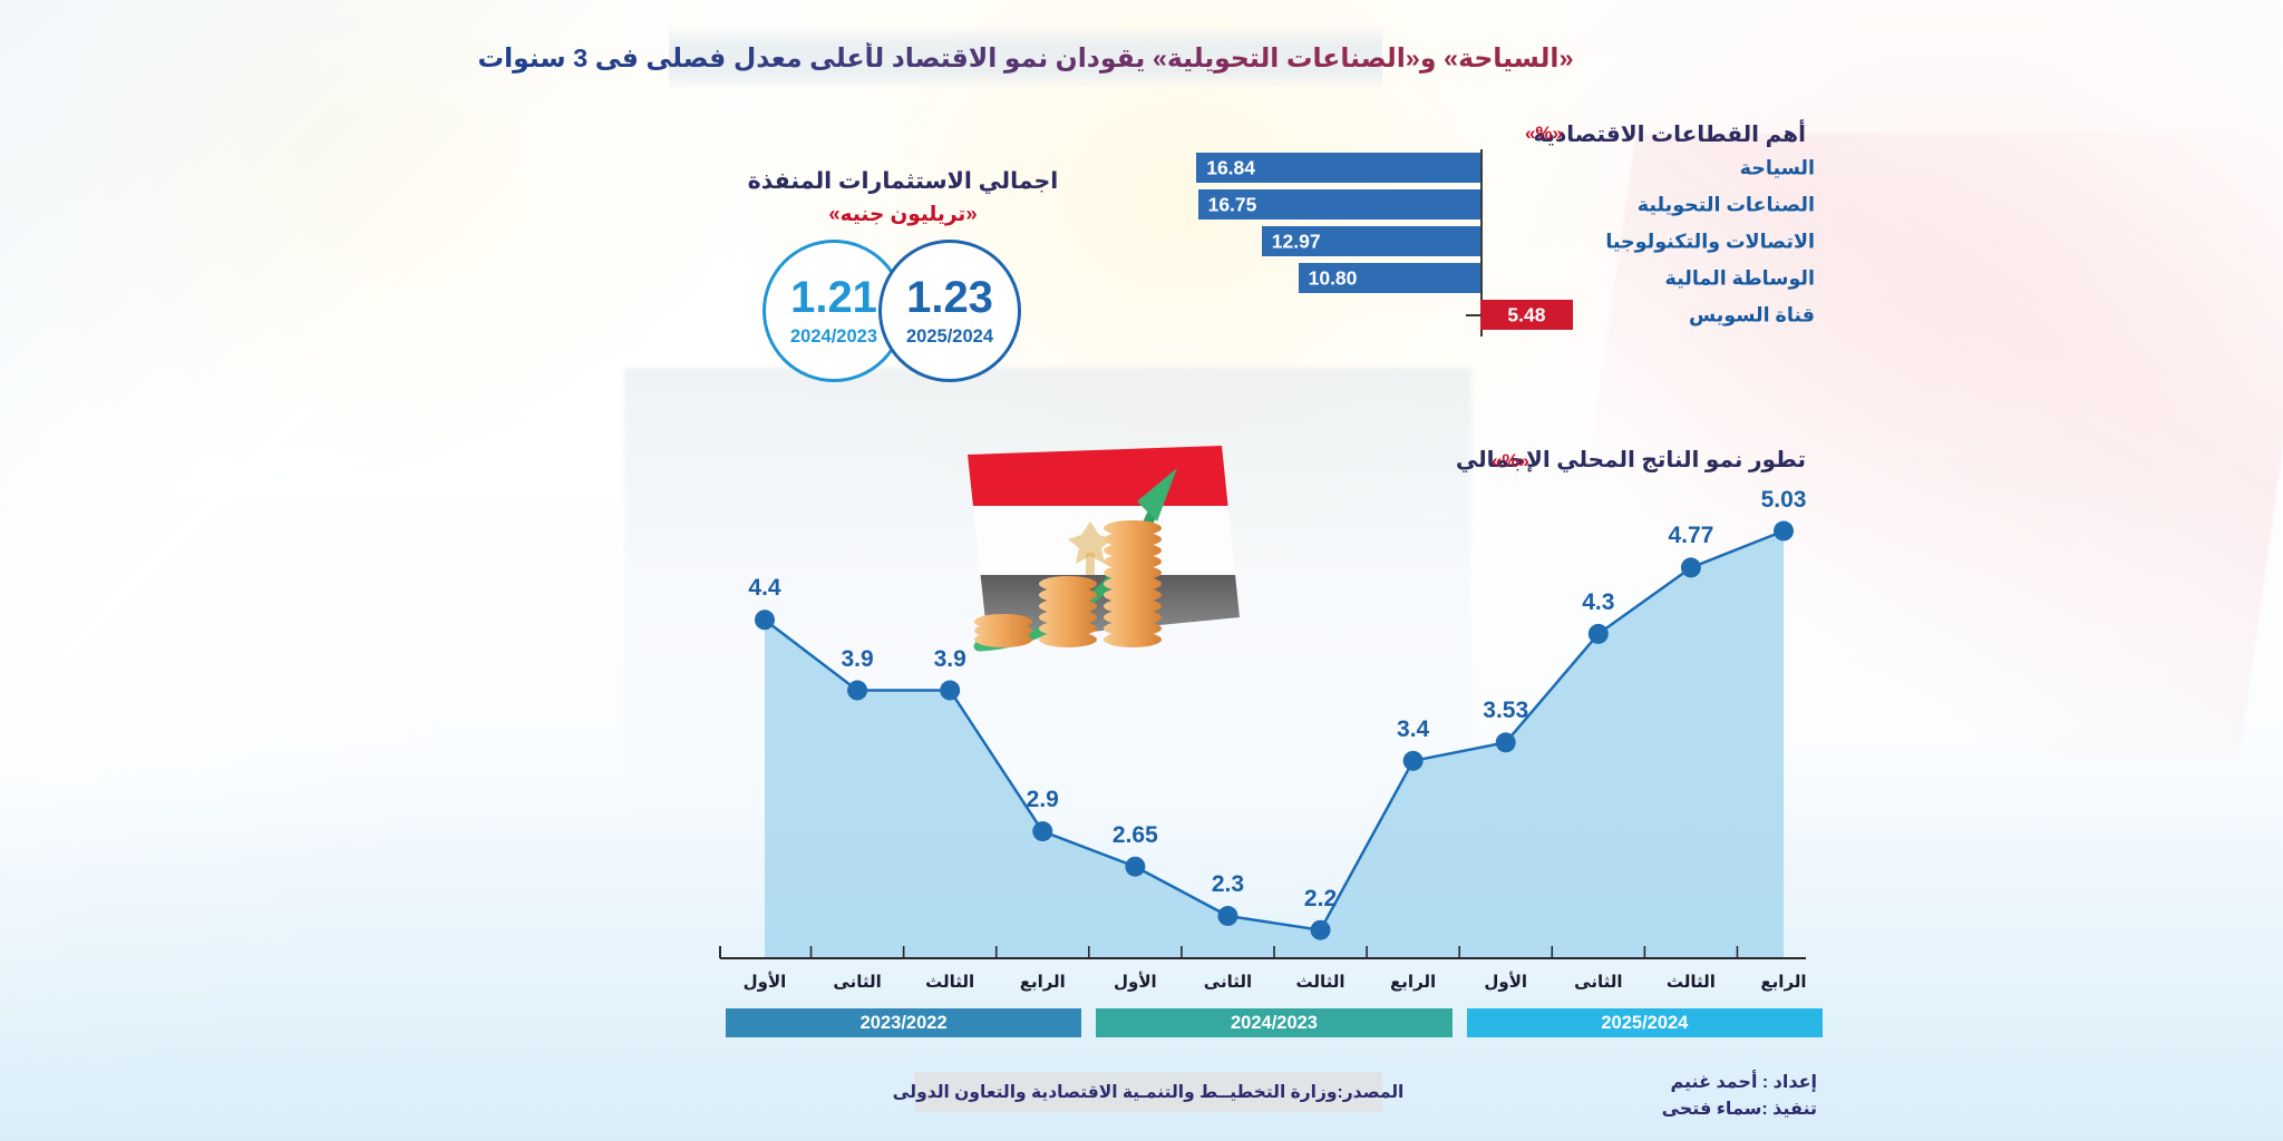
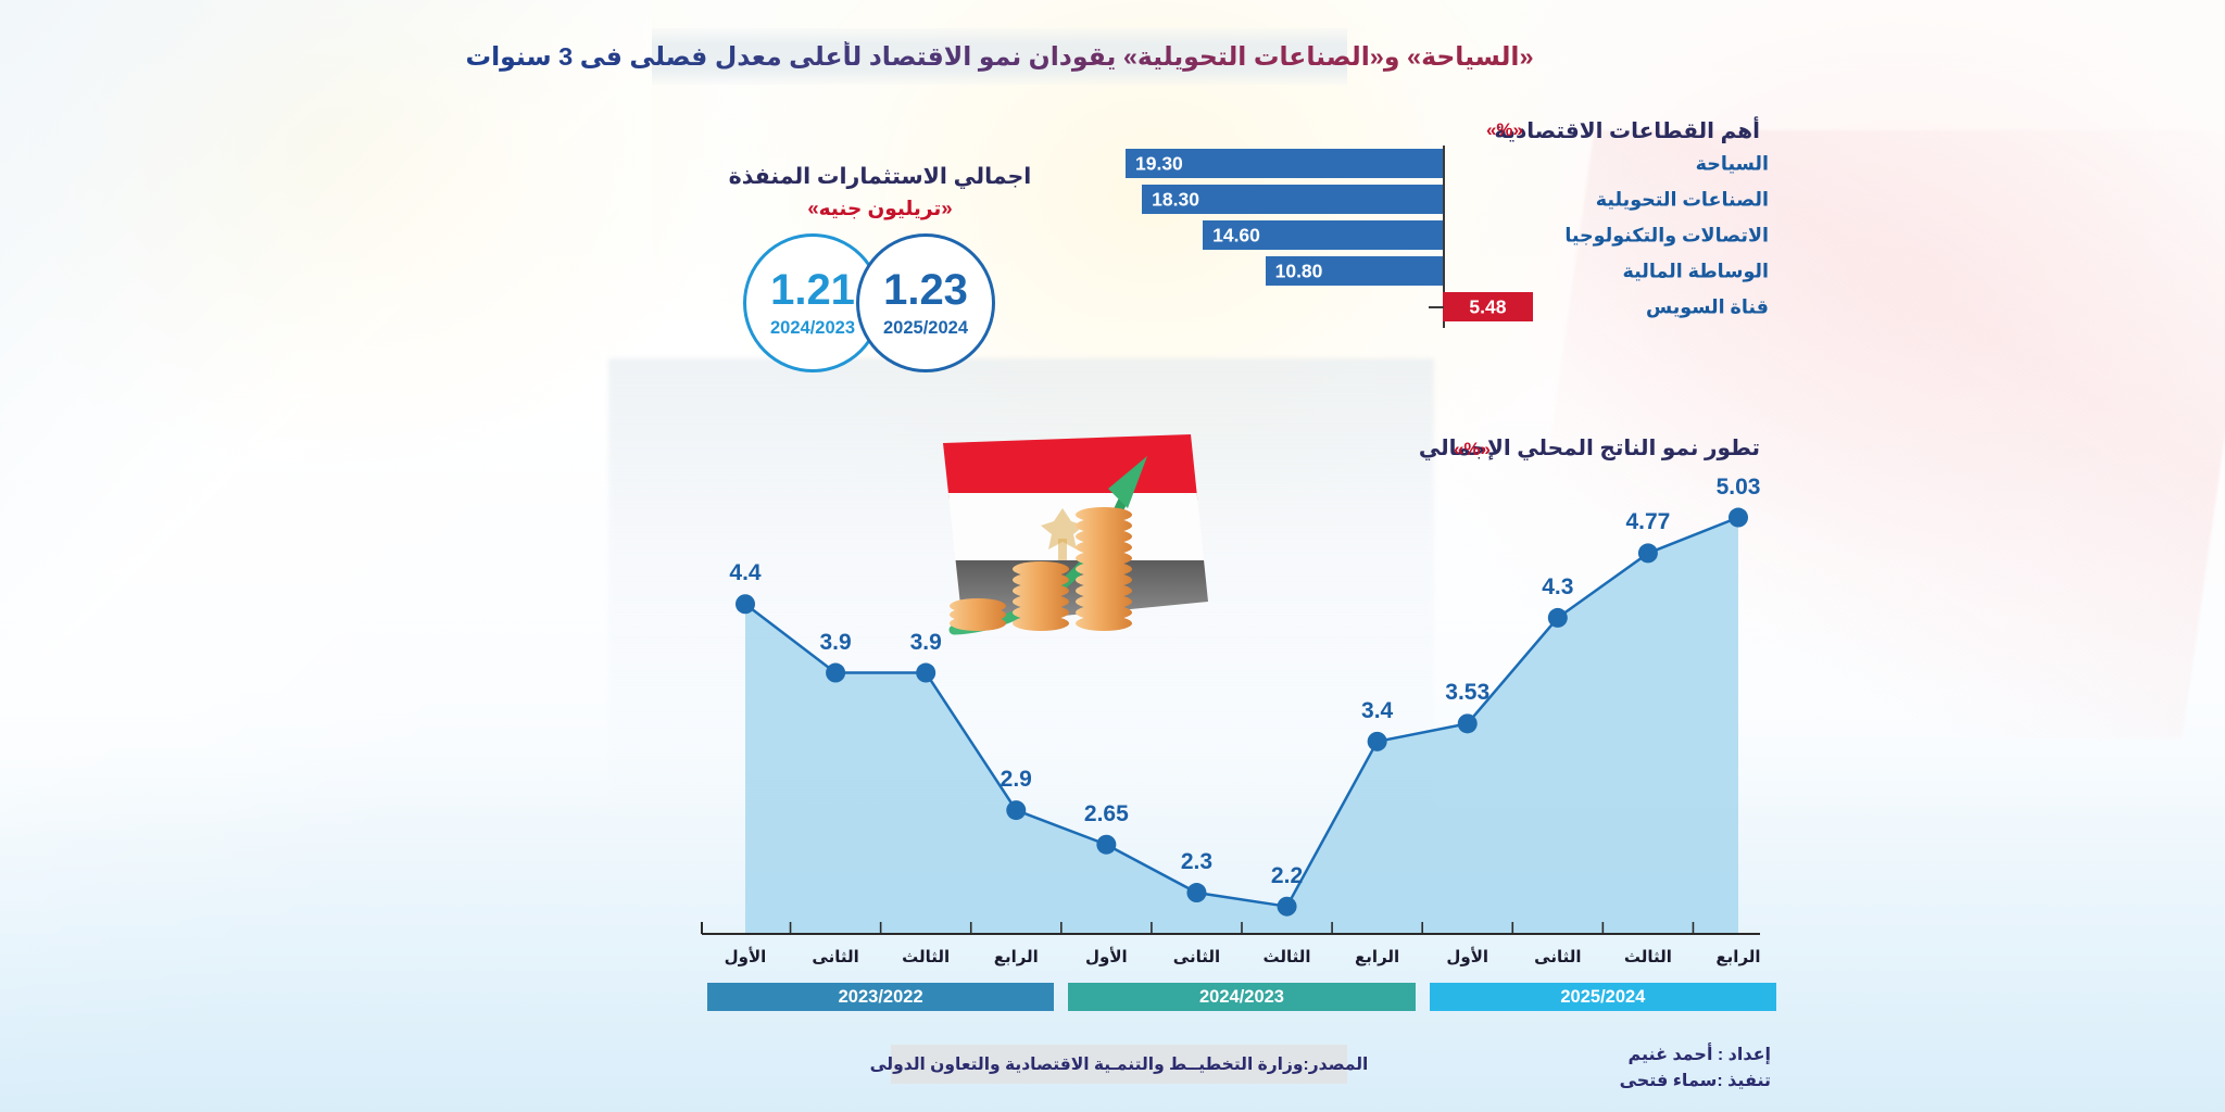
أهم القطاعات الاقتصادية/السياحة: 16.84 -> 19.30
أهم القطاعات الاقتصادية/الصناعات التحويلية: 16.75 -> 18.30
أهم القطاعات الاقتصادية/الاتصالات والتكنولوجيا: 12.97 -> 14.60
